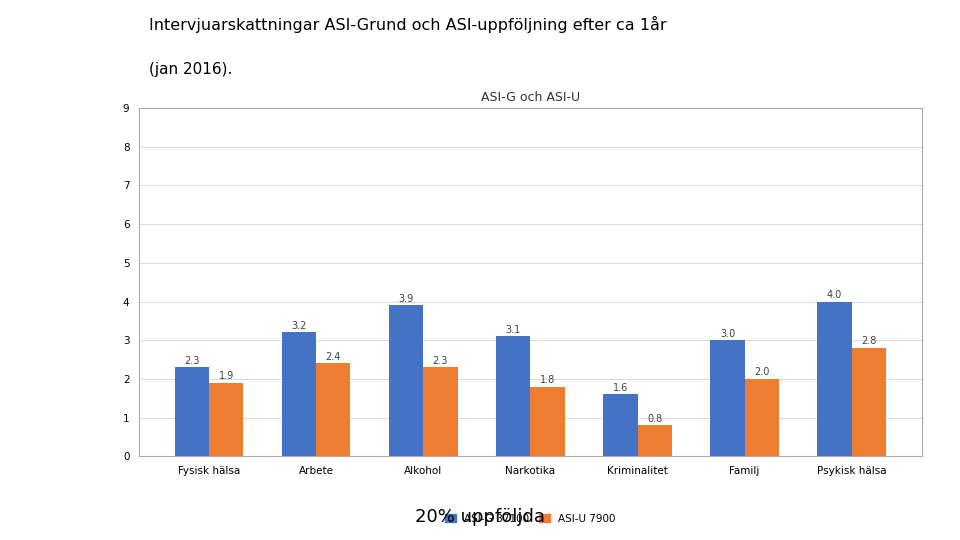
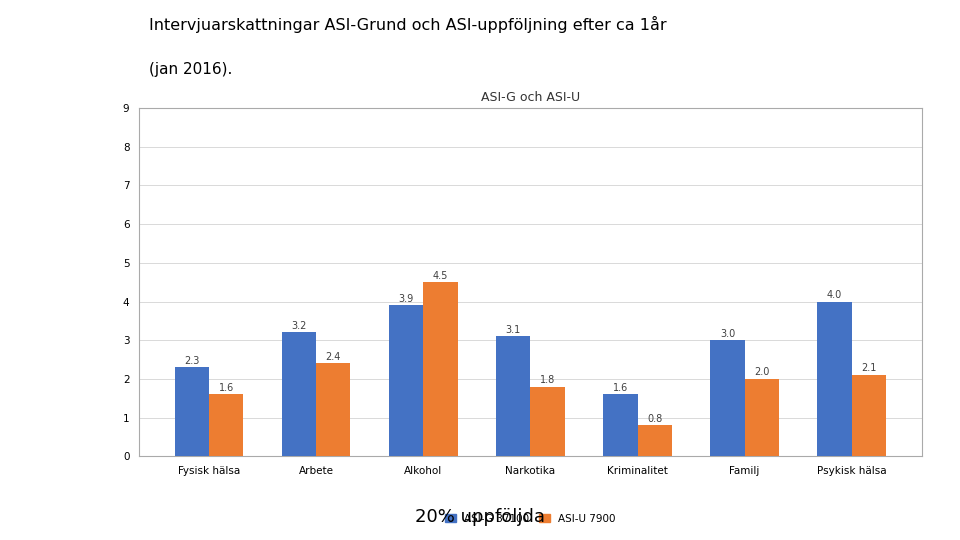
ASI-U 7900/Fysisk hälsa: 1.9 -> 1.6
ASI-U 7900/Alkohol: 2.3 -> 4.5
ASI-U 7900/Psykisk hälsa: 2.8 -> 2.1
